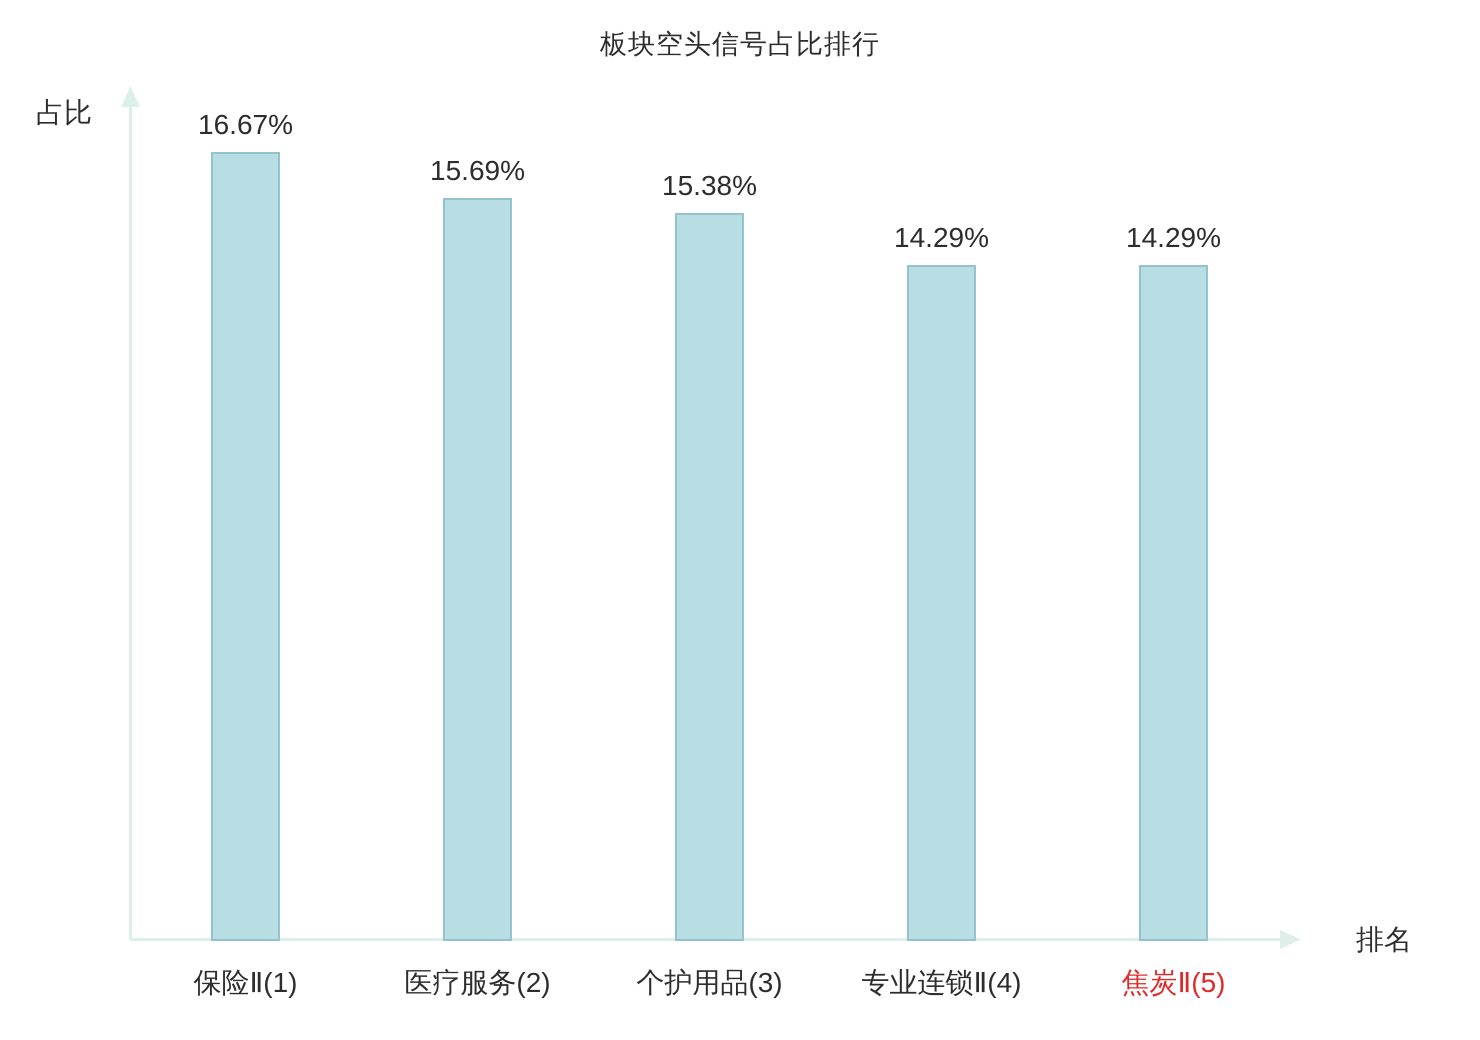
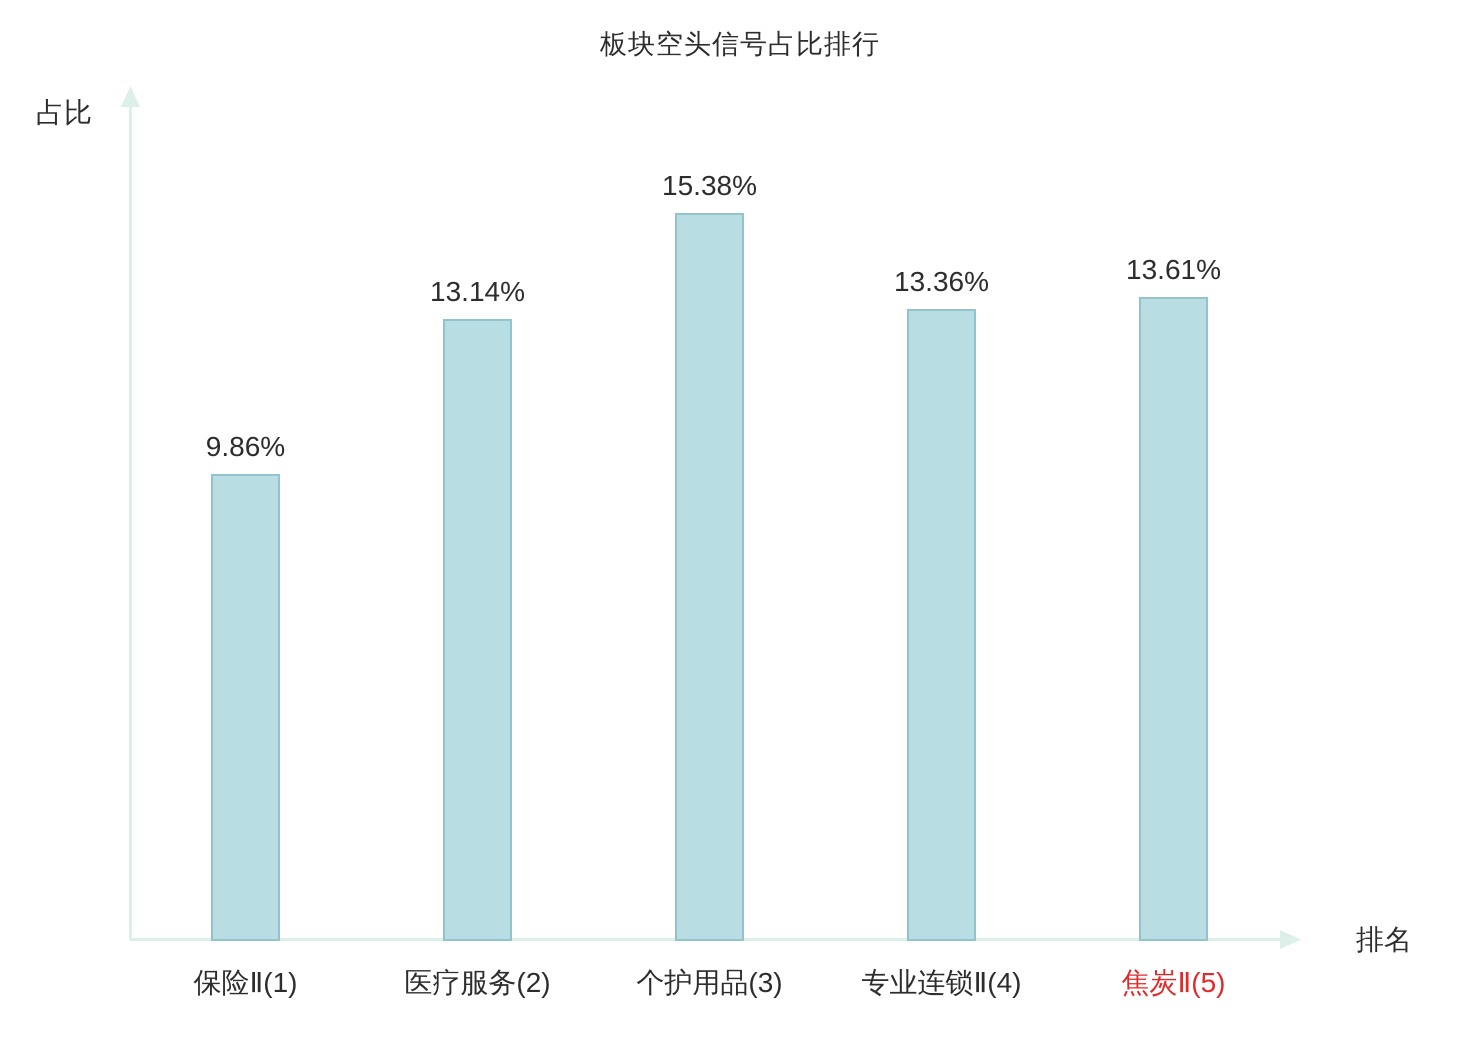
保险Ⅱ(1): 16.67% -> 9.86%
医疗服务(2): 15.69% -> 13.14%
专业连锁Ⅱ(4): 14.29% -> 13.36%
焦炭Ⅱ(5): 14.29% -> 13.61%
